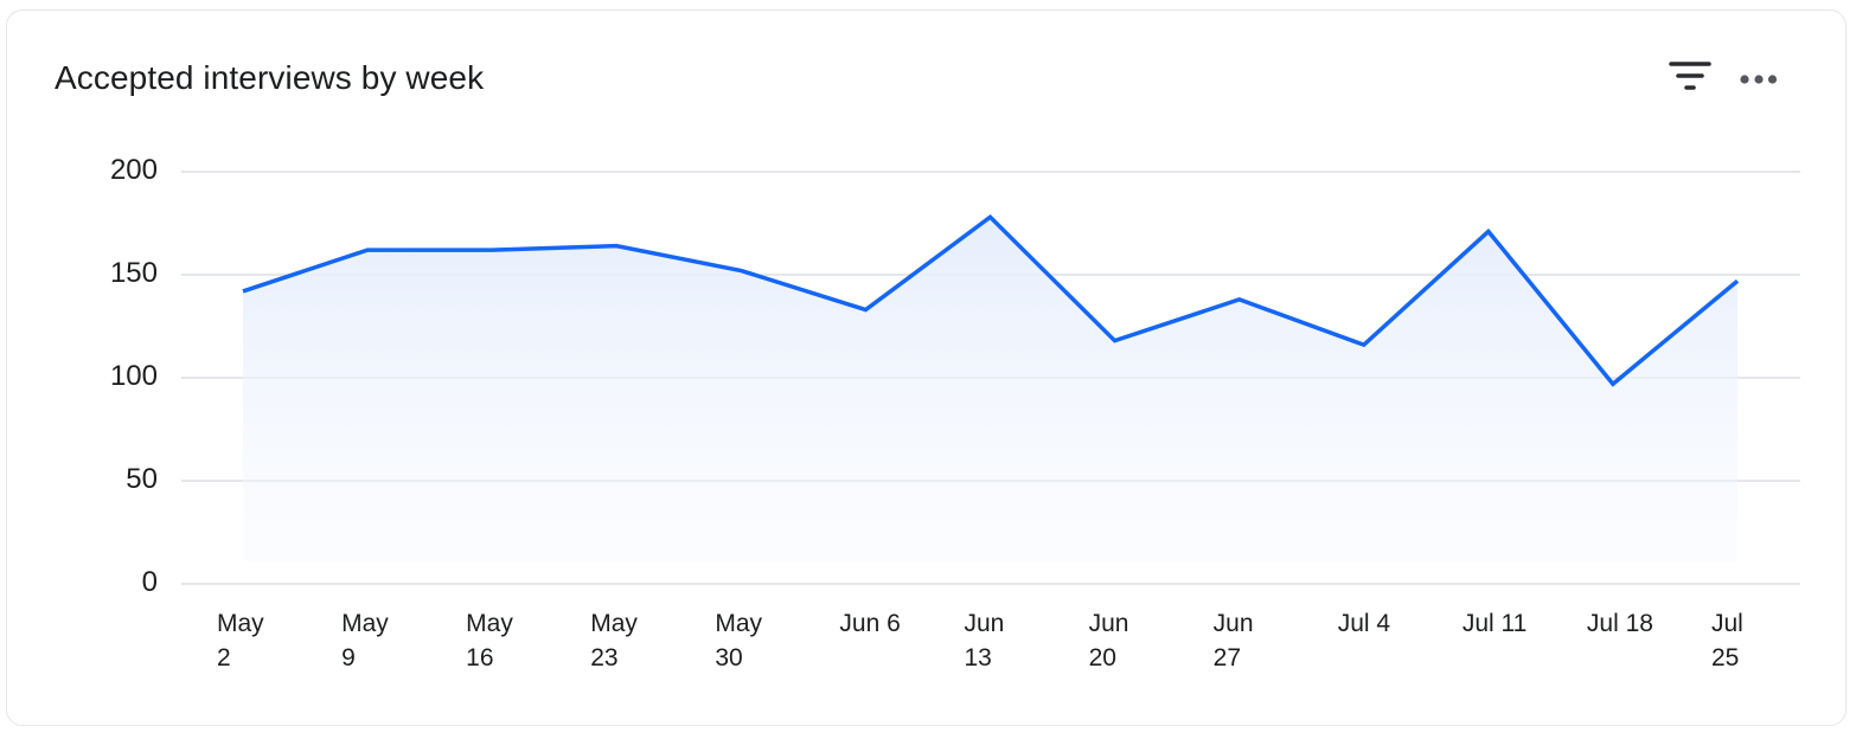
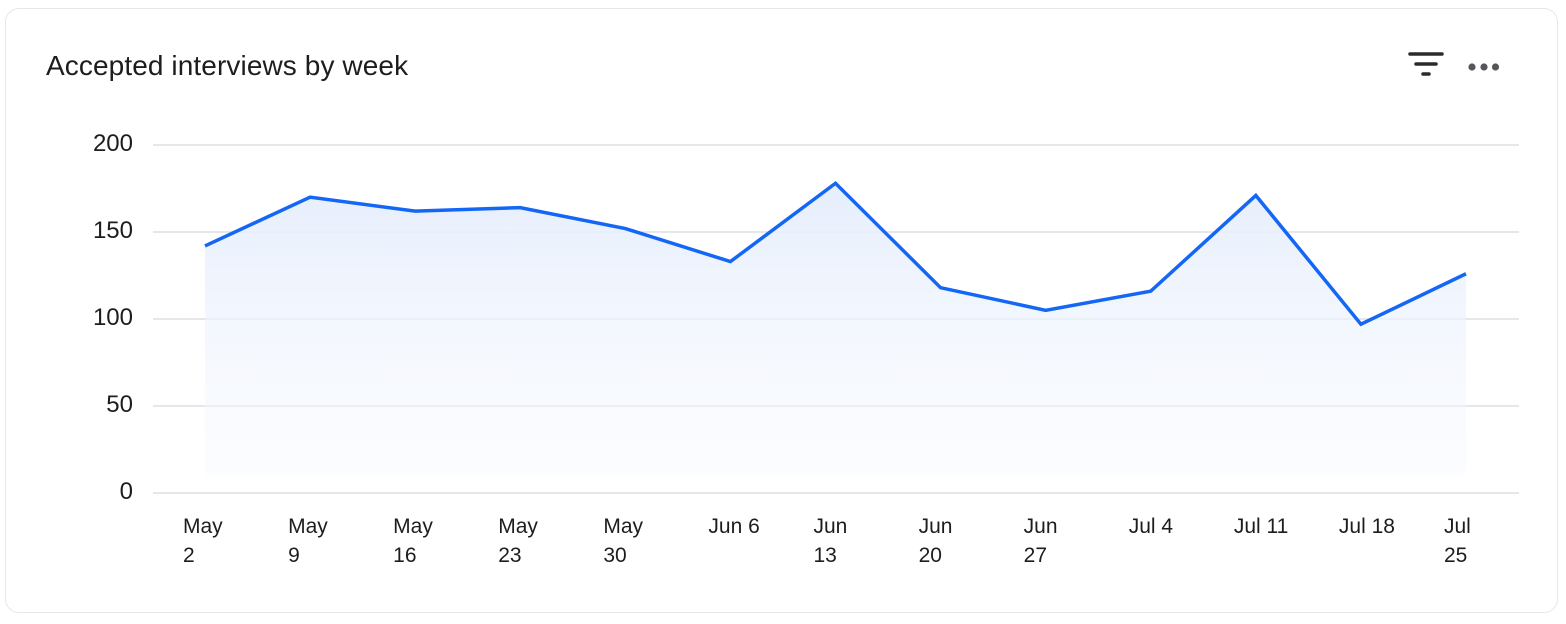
May 9: 162 -> 170
Jun 27: 138 -> 105
Jul 25: 147 -> 126
